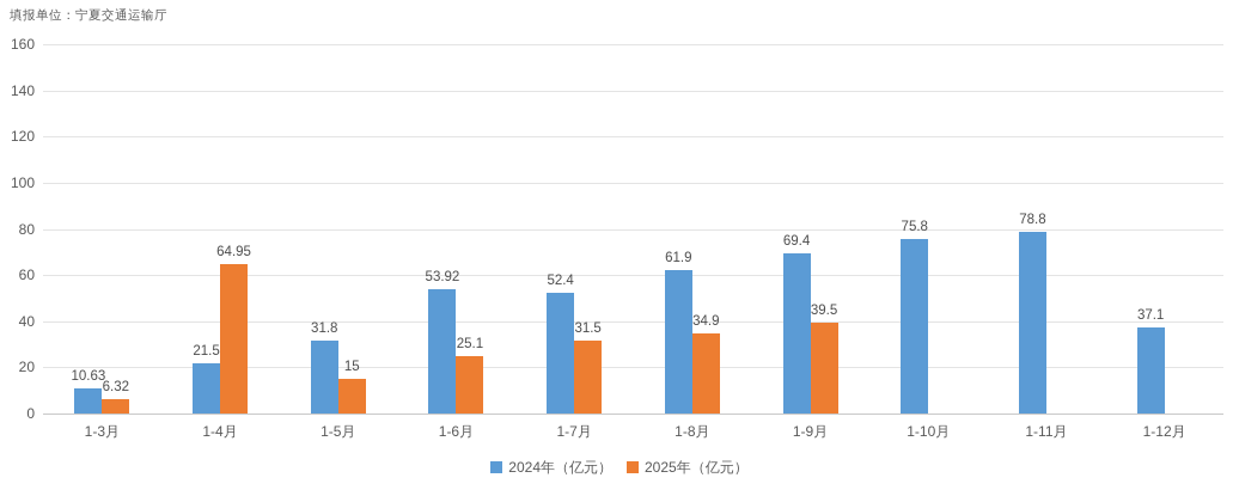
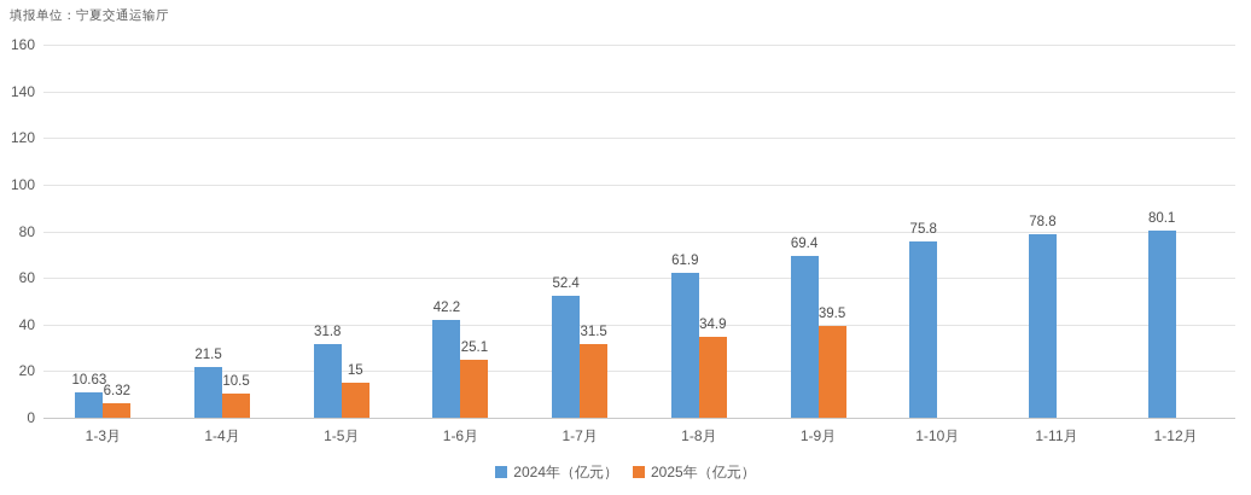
2025年（亿元）/1-4月: 64.95 -> 10.5
2024年（亿元）/1-6月: 53.92 -> 42.2
2024年（亿元）/1-12月: 37.1 -> 80.1
